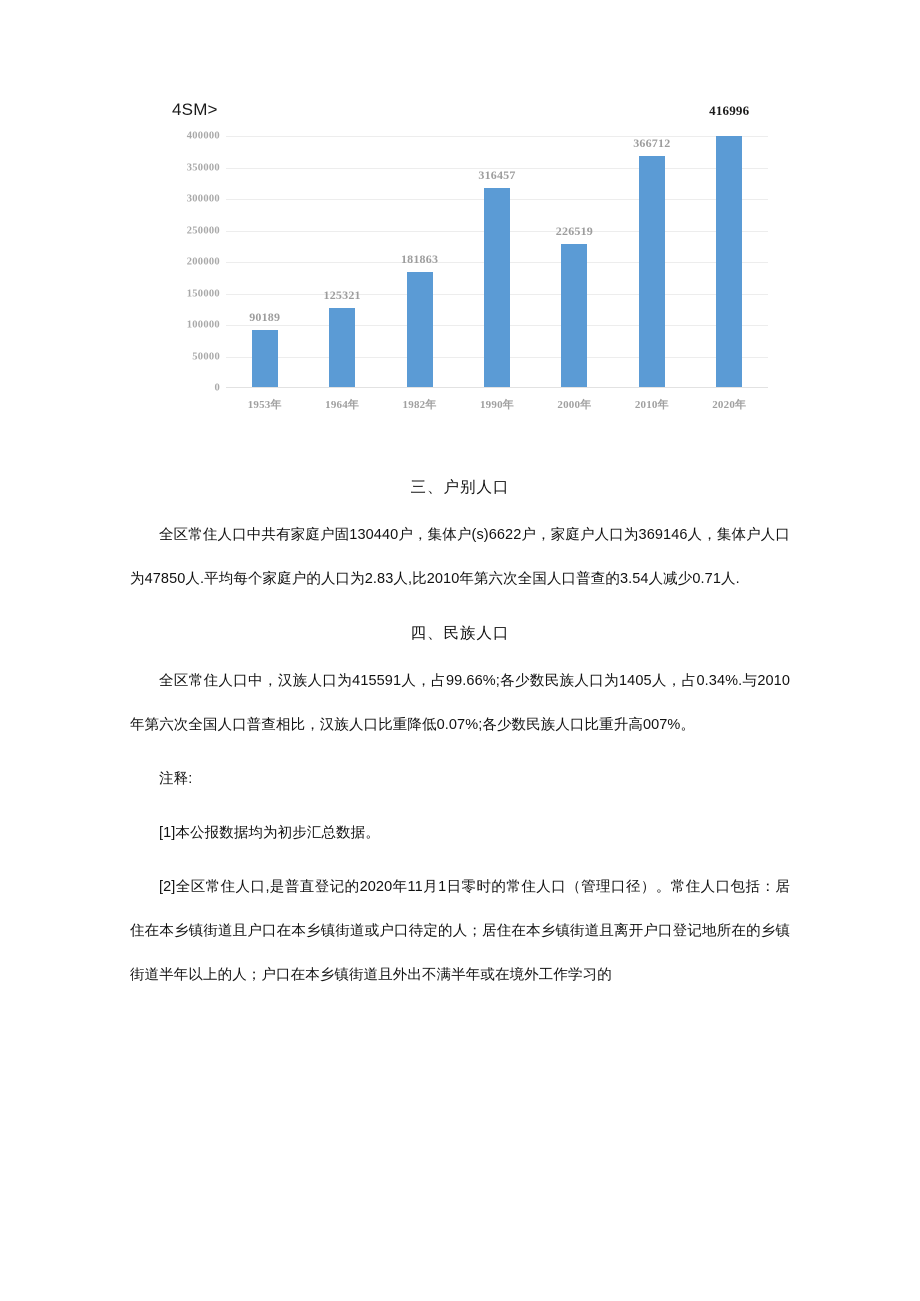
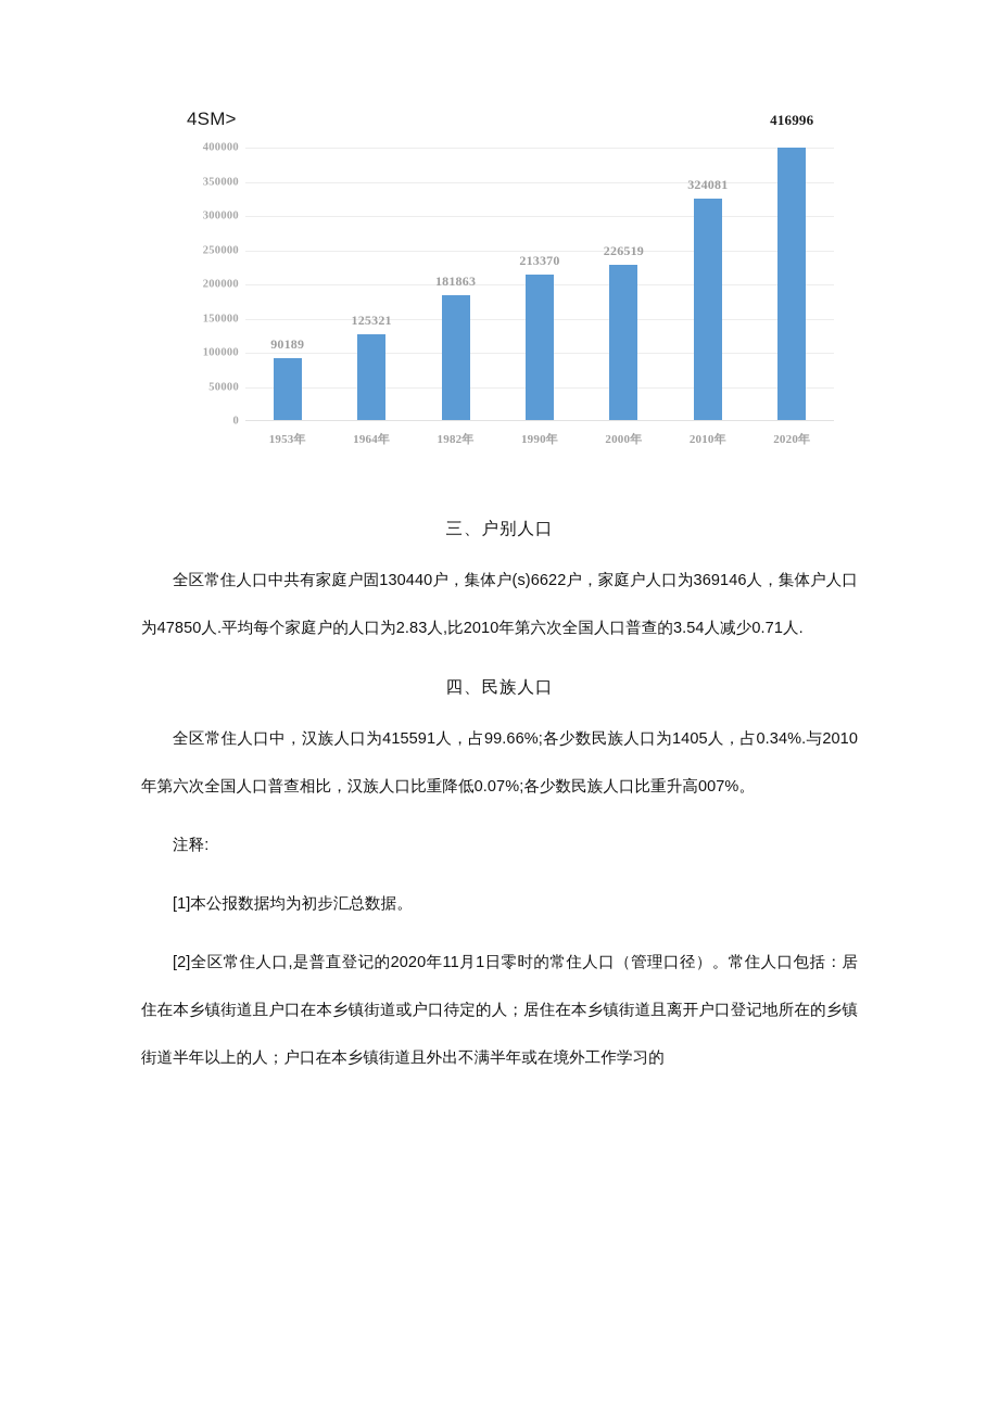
1990年: 316457 -> 213370
2010年: 366712 -> 324081
